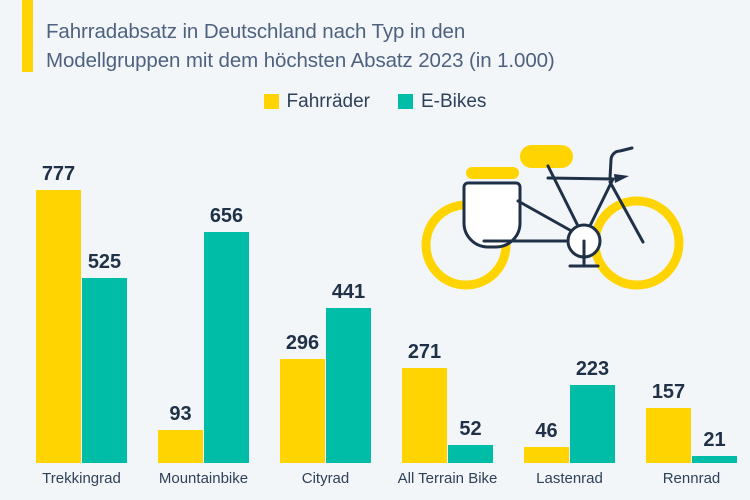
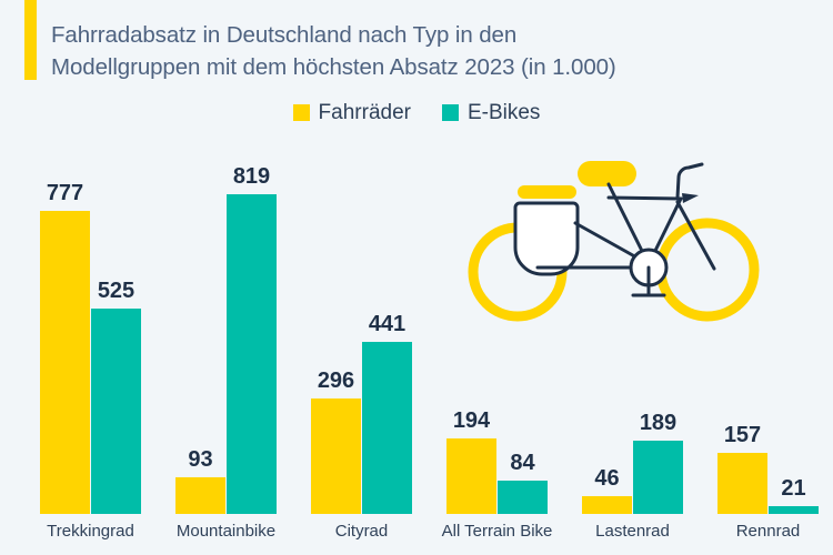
E-Bikes/Mountainbike: 656 -> 819
Fahrräder/All Terrain Bike: 271 -> 194
E-Bikes/All Terrain Bike: 52 -> 84
E-Bikes/Lastenrad: 223 -> 189
